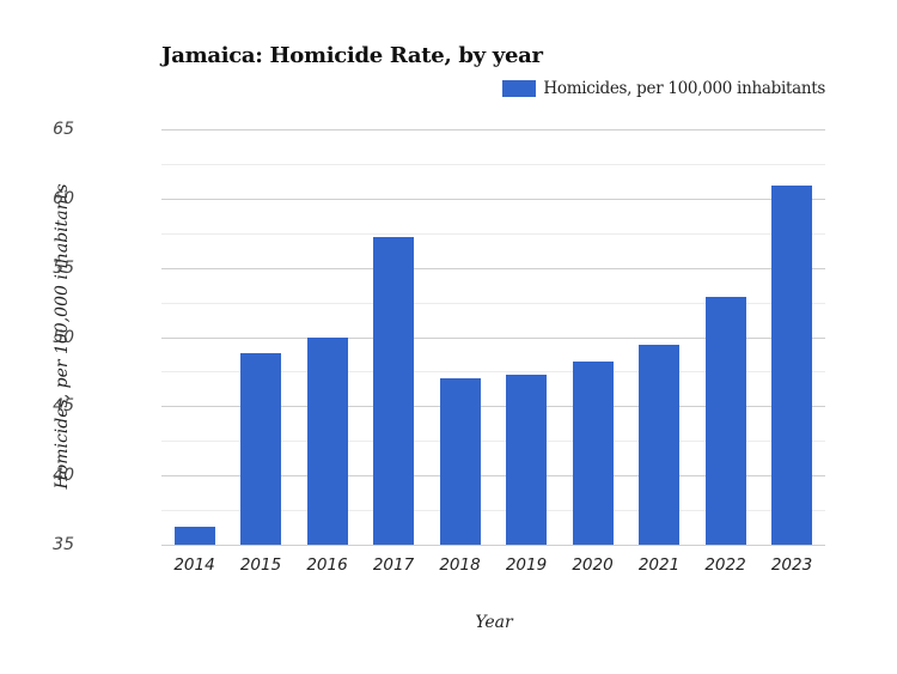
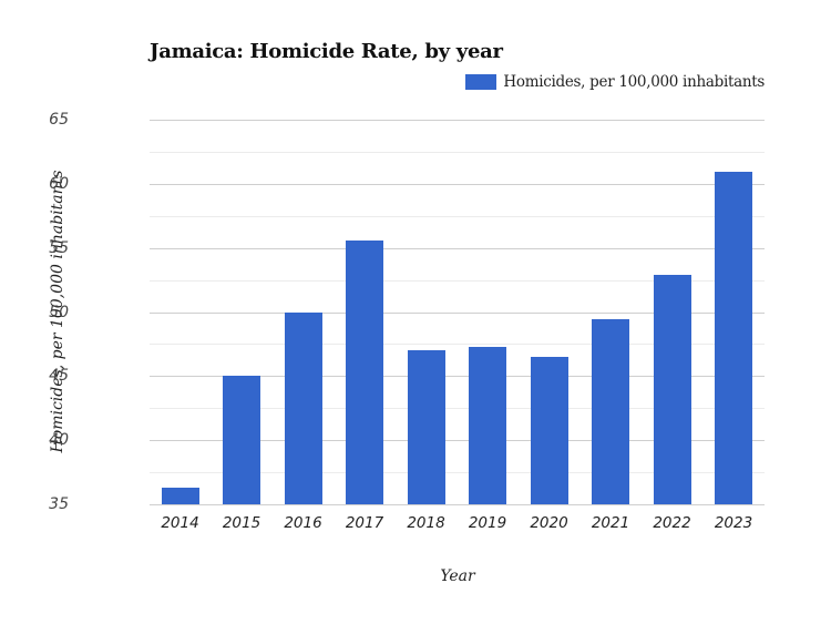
2015: 48.8 -> 45.0
2017: 57.2 -> 55.6
2020: 48.2 -> 46.5
